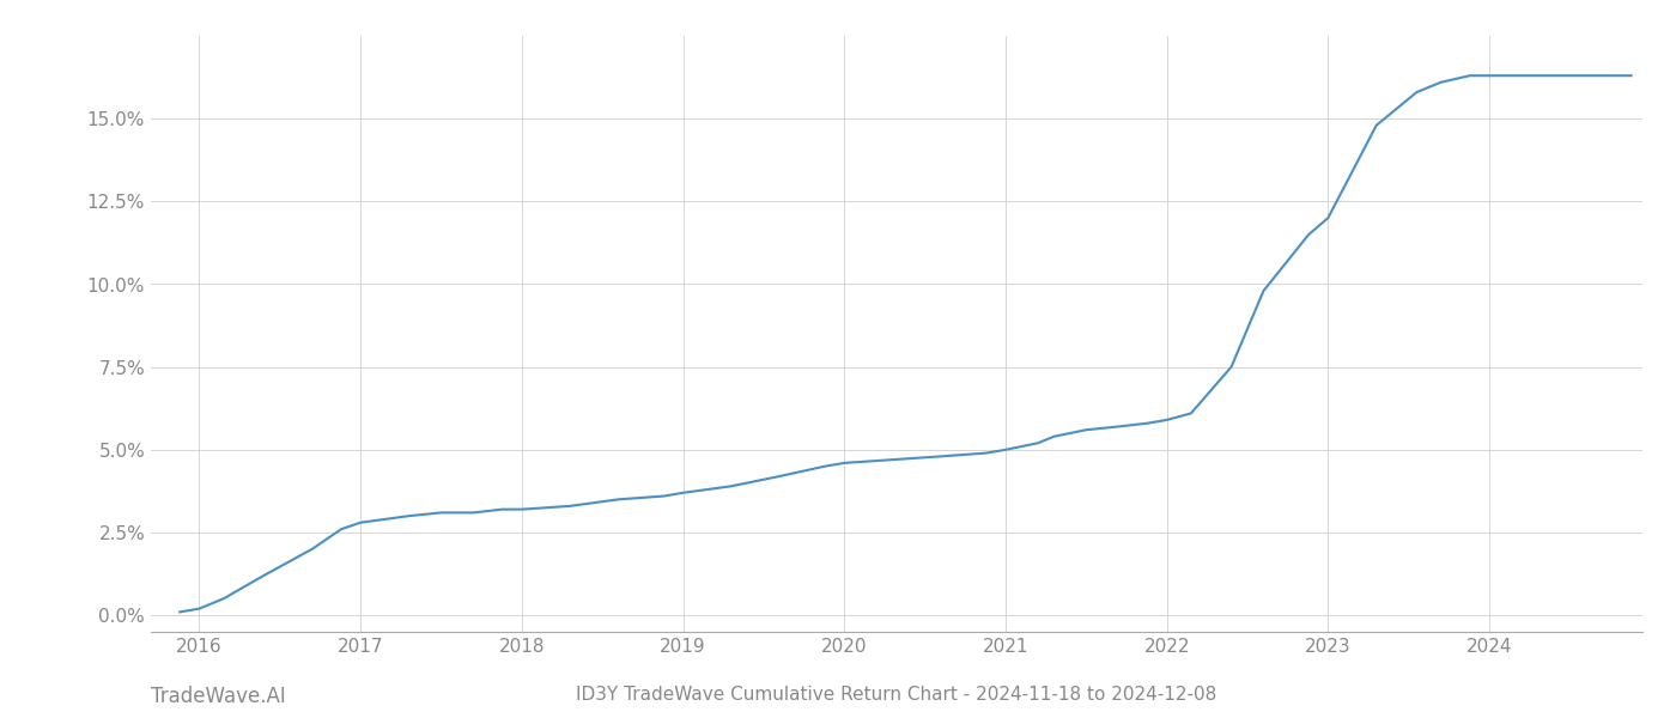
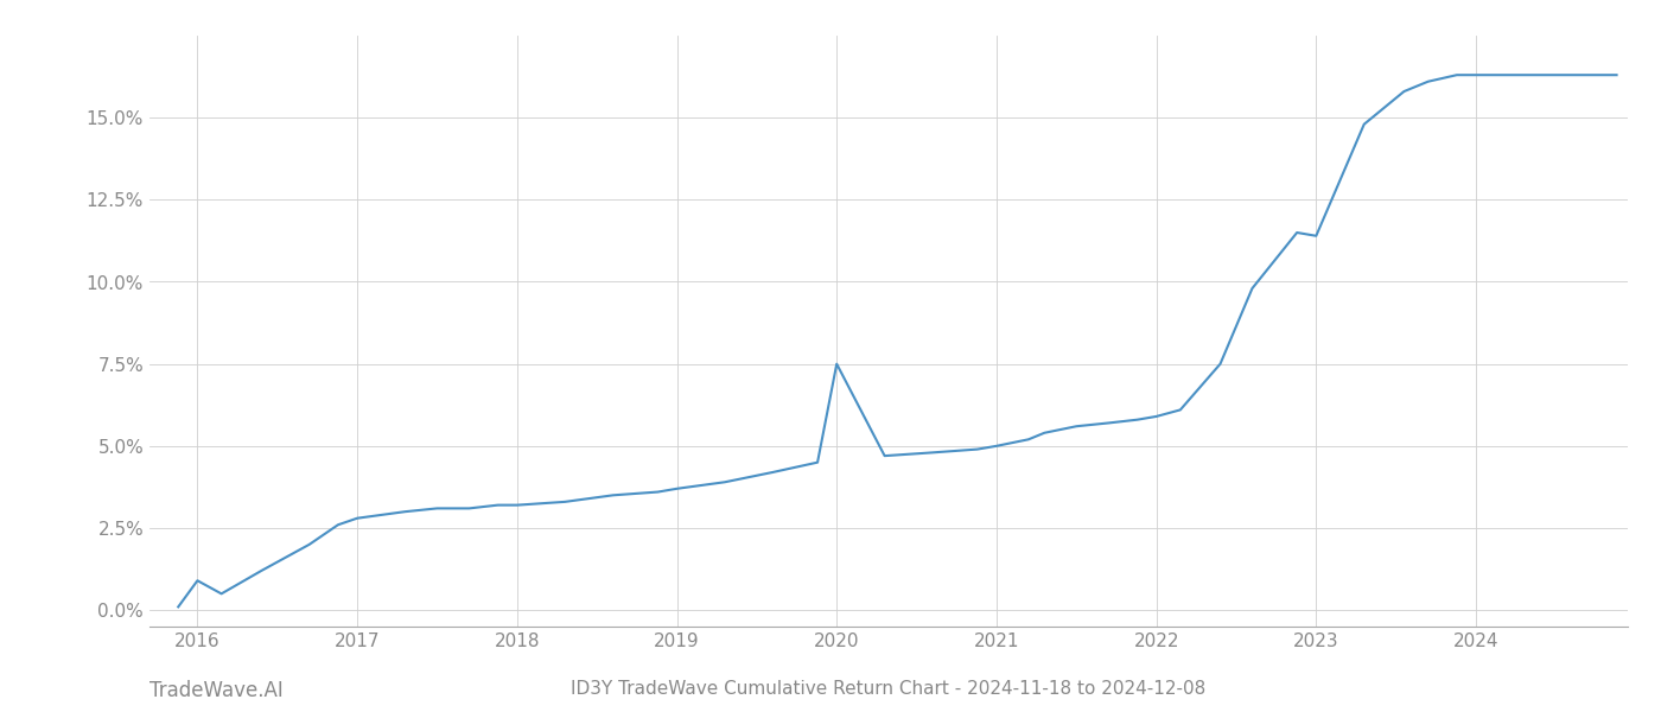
2016: 0.2% -> 0.9%
2020: 4.6% -> 7.5%
2023: 12.0% -> 11.4%
